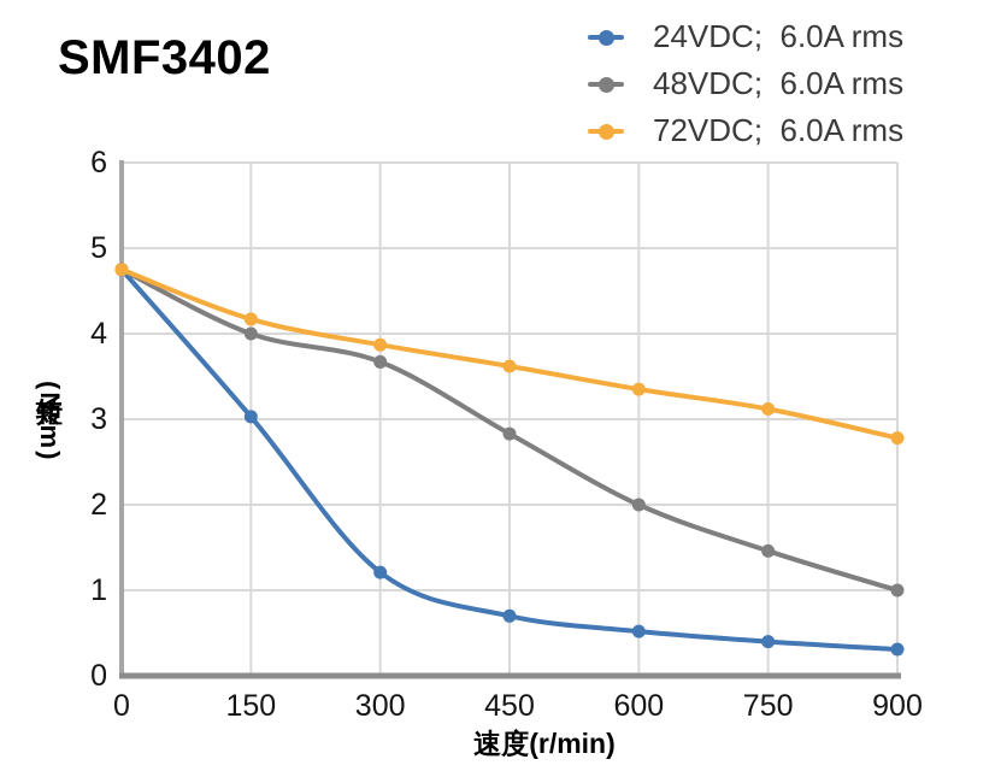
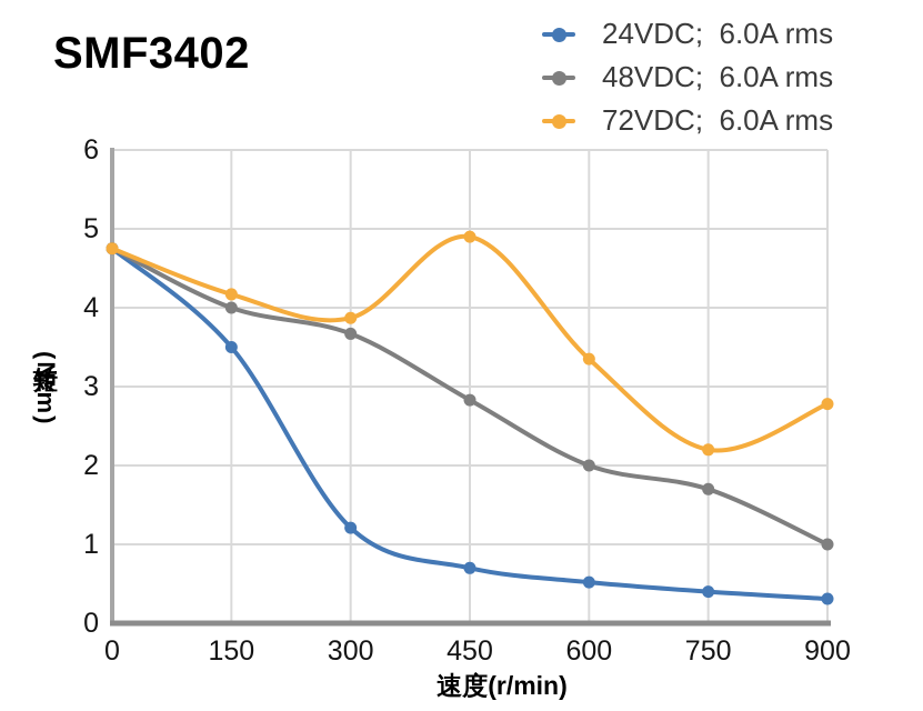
24VDC; 6.0A rms/150: 3.0 -> 3.5
72VDC; 6.0A rms/450: 3.6 -> 4.9
48VDC; 6.0A rms/750: 1.5 -> 1.7
72VDC; 6.0A rms/750: 3.1 -> 2.2
